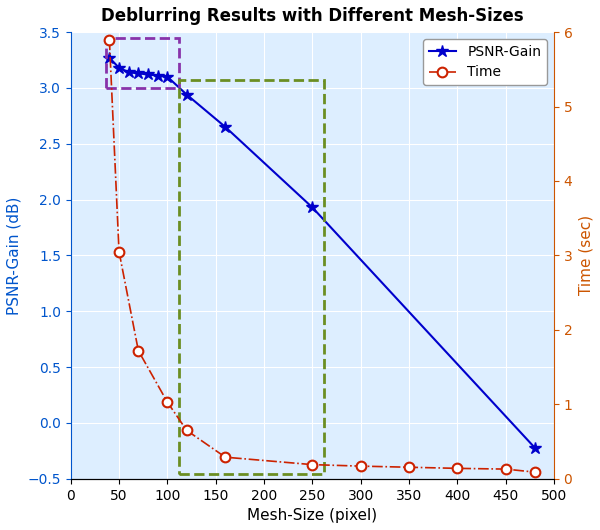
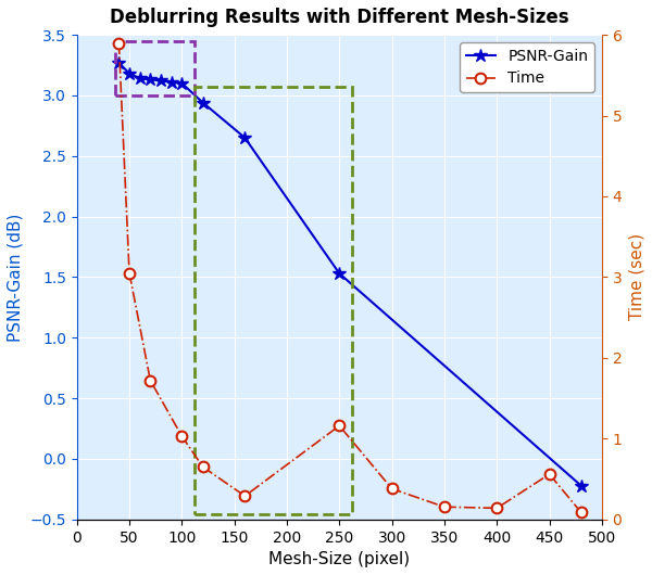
PSNR-Gain/250: 1.93 -> 1.53
Time/250: 0.19 -> 1.16
Time/300: 0.17 -> 0.38
Time/450: 0.13 -> 0.56
